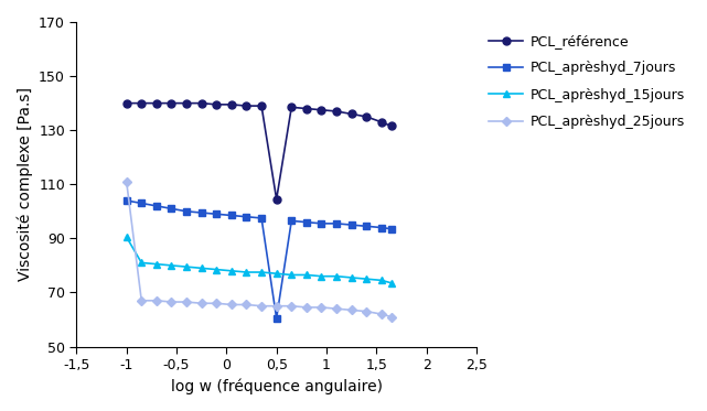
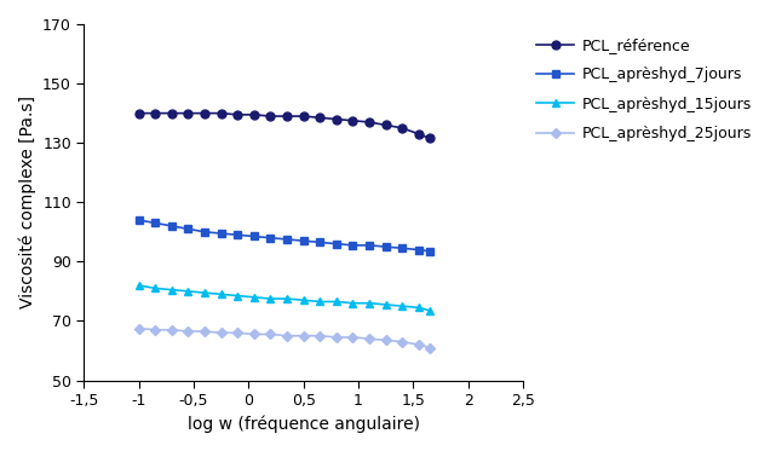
PCL_aprèshyd_15jours/-1: 90.5 -> 82.0
PCL_aprèshyd_25jours/-1: 111.0 -> 67.5
PCL_référence/0,5: 104.5 -> 139.0
PCL_aprèshyd_7jours/0,5: 60.5 -> 97.0
